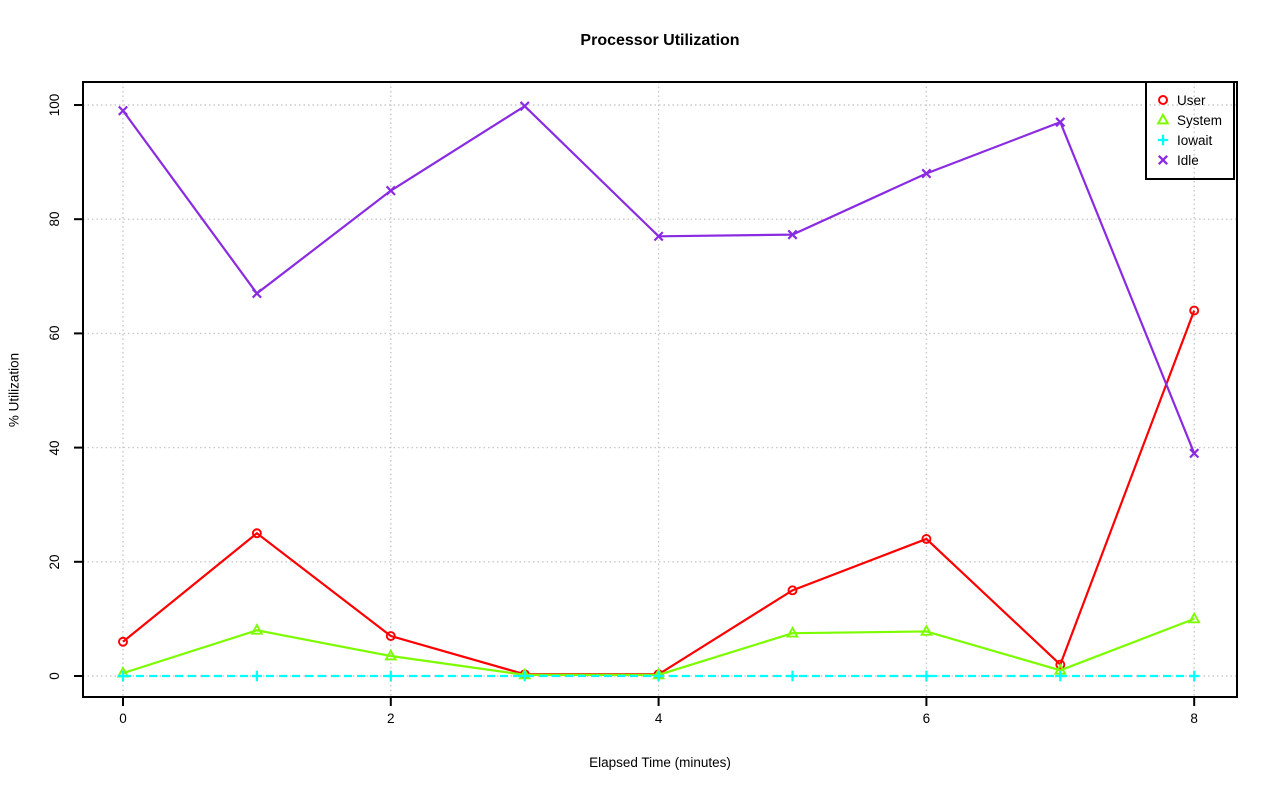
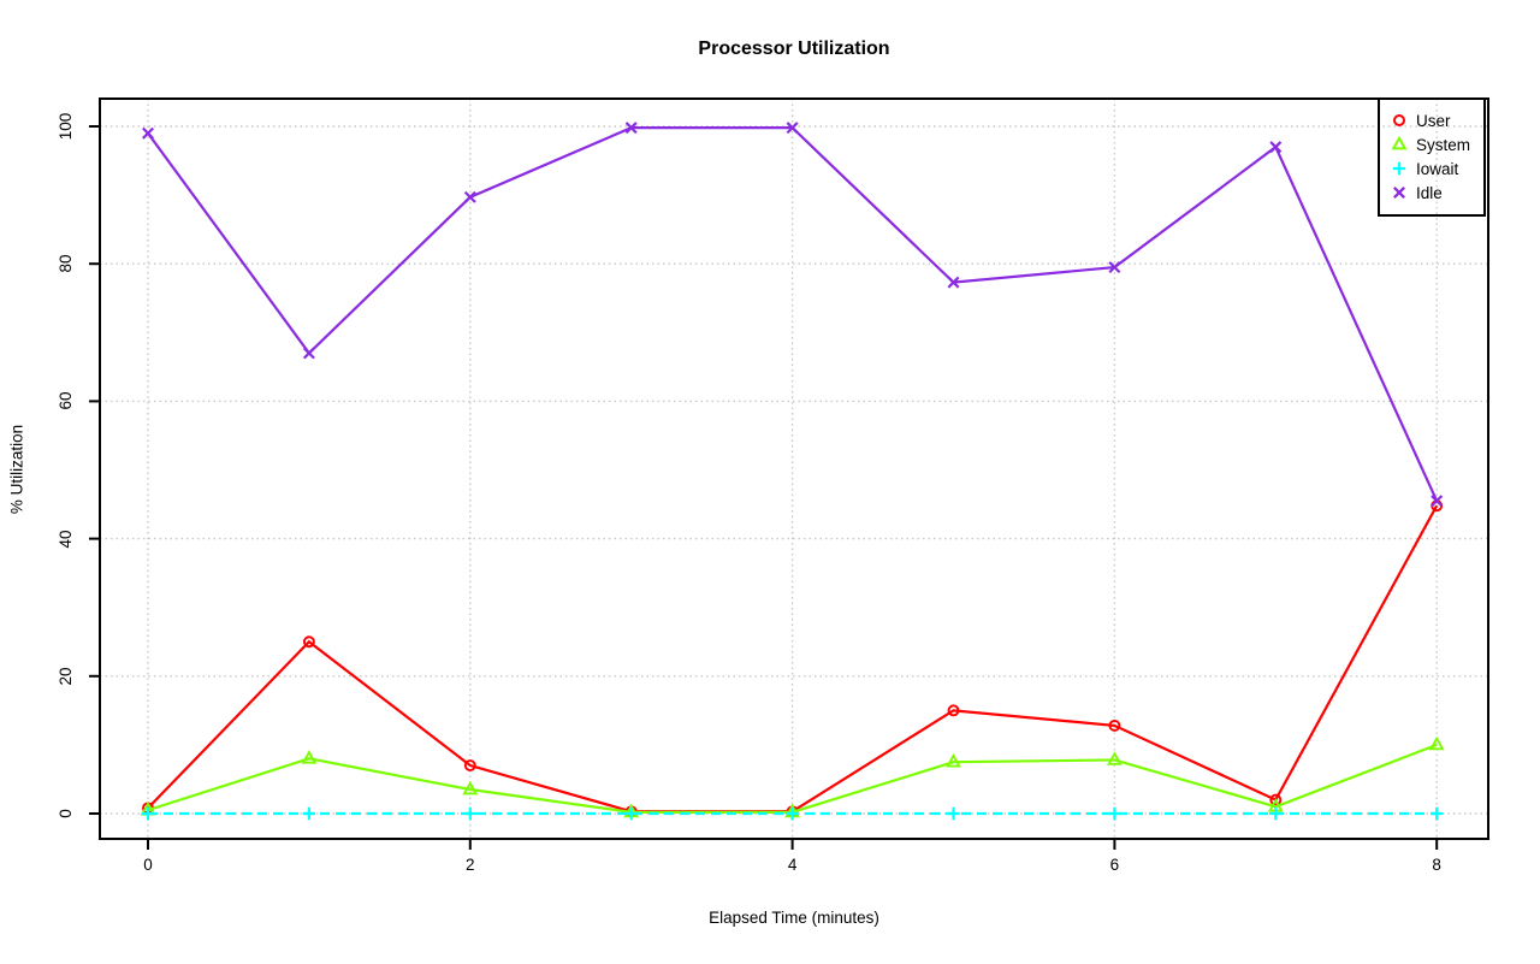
User/0: 6 -> 1
Idle/2: 85 -> 90
Idle/4: 77 -> 100
User/6: 24 -> 13
Idle/6: 88 -> 80
User/8: 64 -> 45
Idle/8: 39 -> 46
